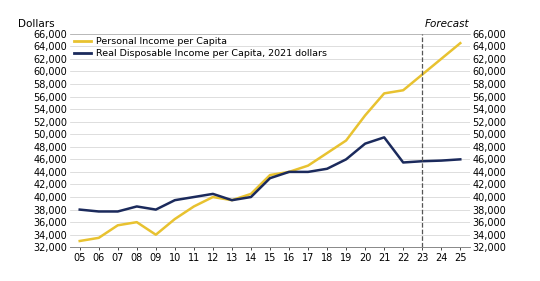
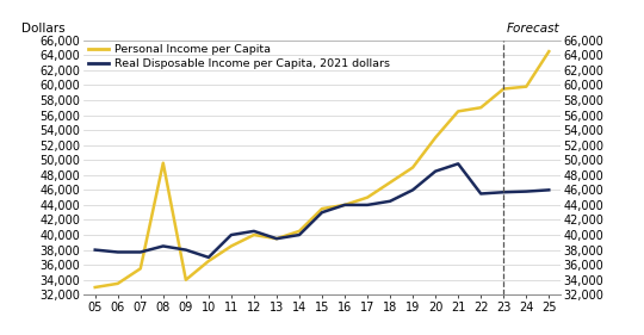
Personal Income per Capita/08: 36,000 -> 49,600
Real Disposable Income per Capita, 2021 dollars/10: 39,500 -> 37,000
Personal Income per Capita/24: 62,000 -> 59,800
